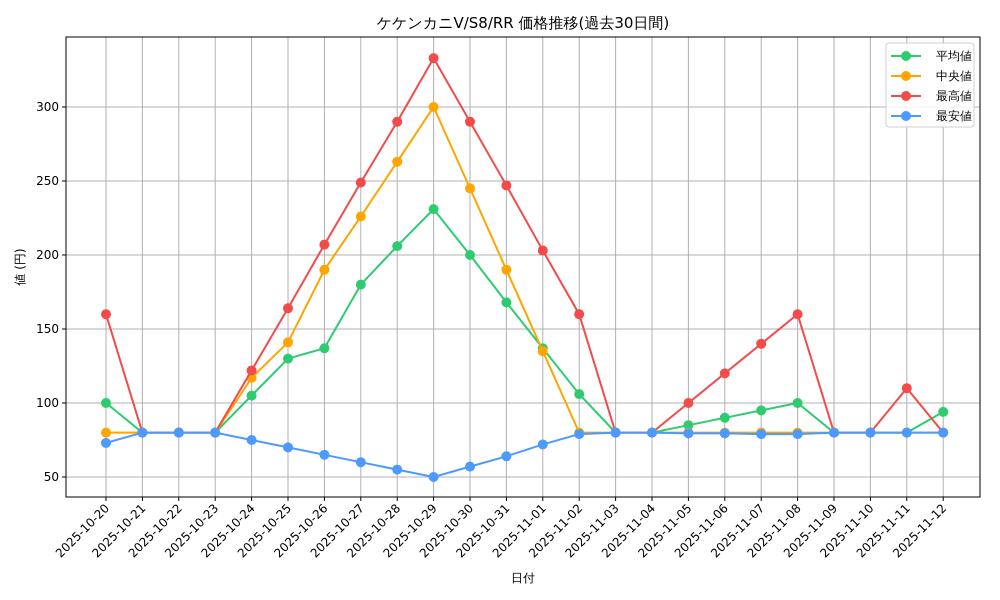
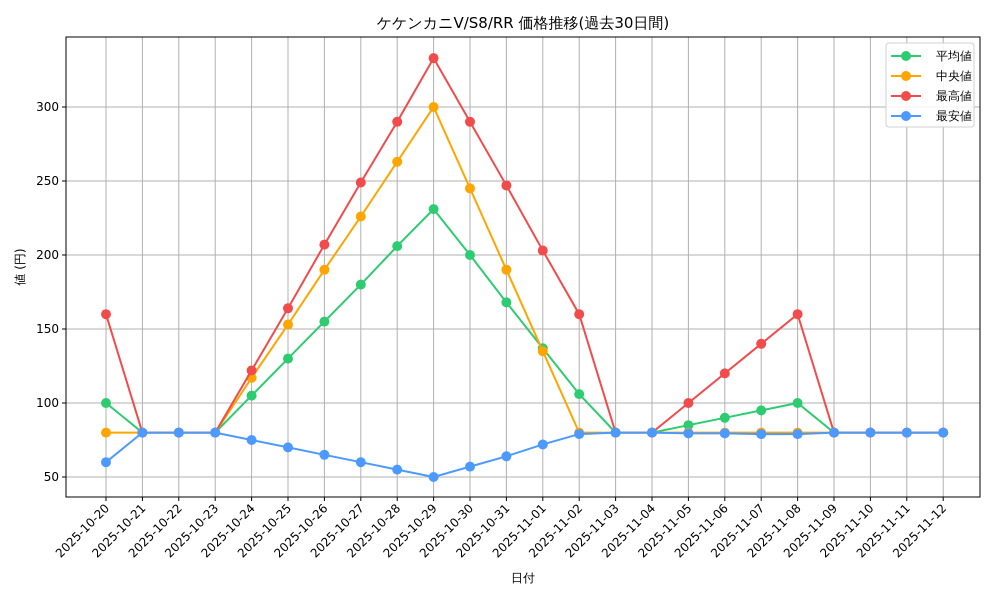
最安値/2025-10-20: 73 -> 60
中央値/2025-10-25: 141 -> 153
平均値/2025-10-26: 137 -> 155
最高値/2025-11-11: 110 -> 80
平均値/2025-11-12: 94 -> 80
